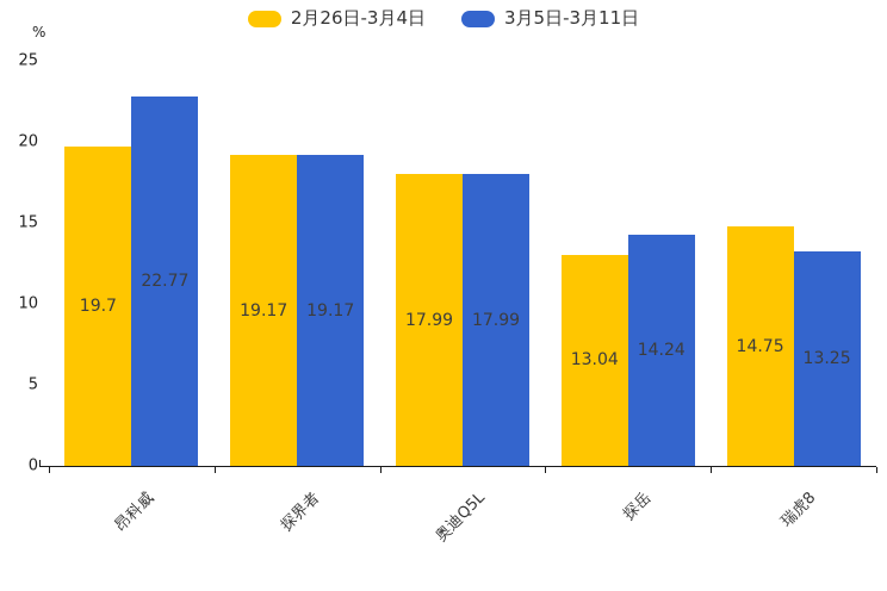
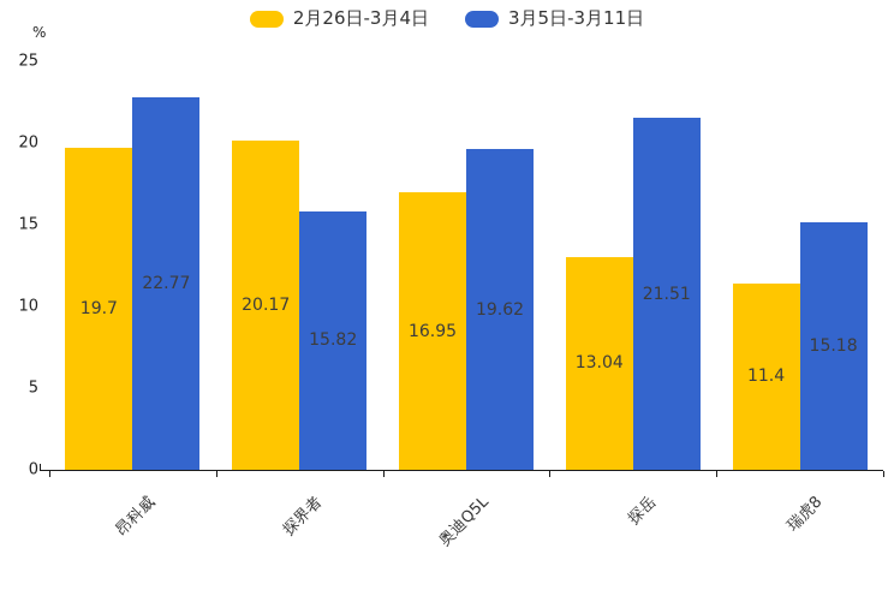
2月26日-3月4日/探界者: 19.17 -> 20.17
3月5日-3月11日/探界者: 19.17 -> 15.82
2月26日-3月4日/奥迪Q5L: 17.99 -> 16.95
3月5日-3月11日/奥迪Q5L: 17.99 -> 19.62
3月5日-3月11日/探岳: 14.24 -> 21.51
2月26日-3月4日/瑞虎8: 14.75 -> 11.4
3月5日-3月11日/瑞虎8: 13.25 -> 15.18
